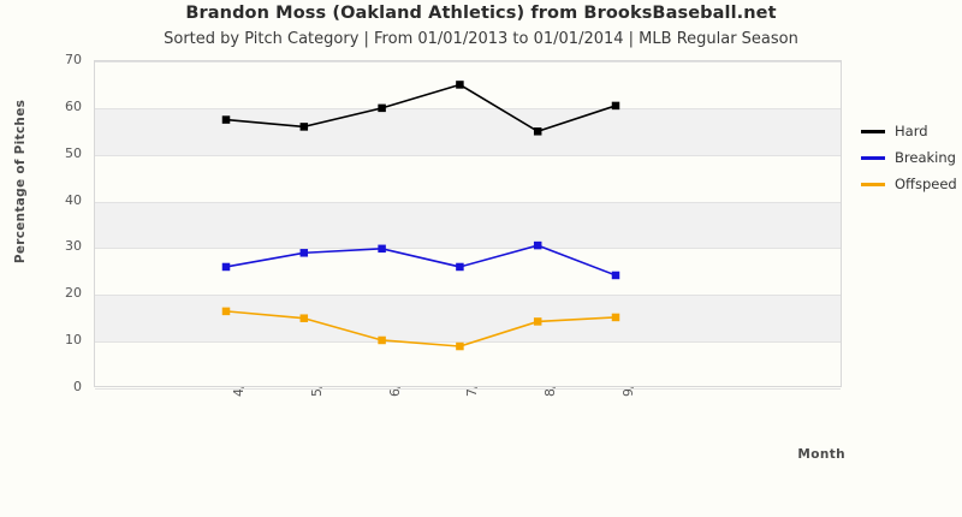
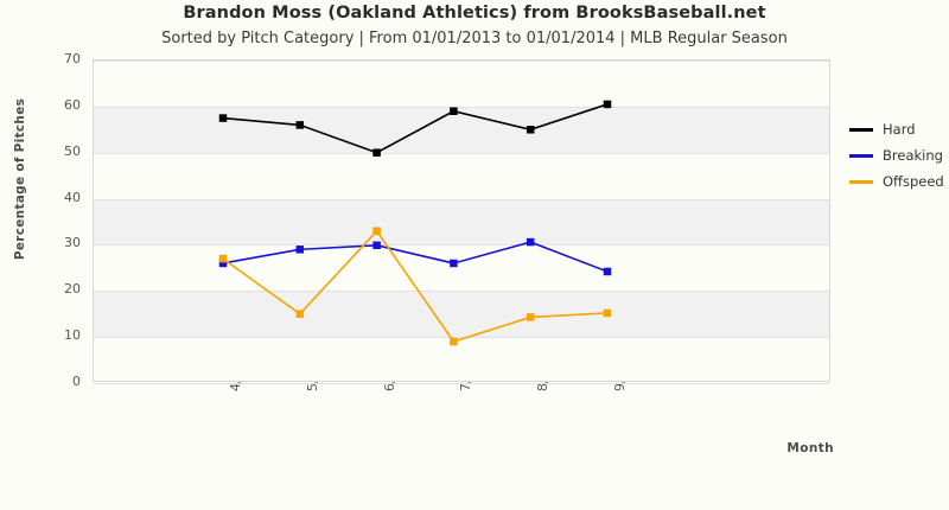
Offspeed/4/13: 16 -> 27
Hard/6/13: 60 -> 50
Offspeed/6/13: 10 -> 33
Hard/7/13: 65 -> 59
